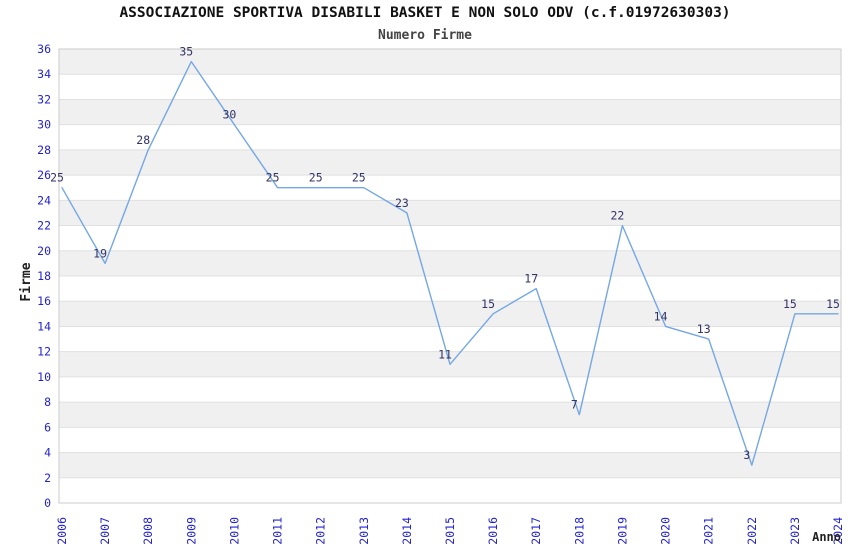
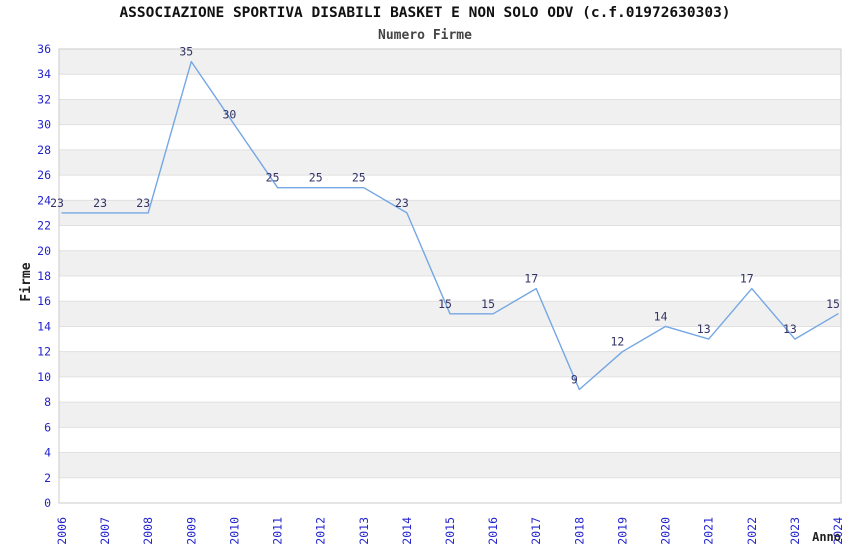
2006: 25 -> 23
2007: 19 -> 23
2008: 28 -> 23
2015: 11 -> 15
2018: 7 -> 9
2019: 22 -> 12
2022: 3 -> 17
2023: 15 -> 13
